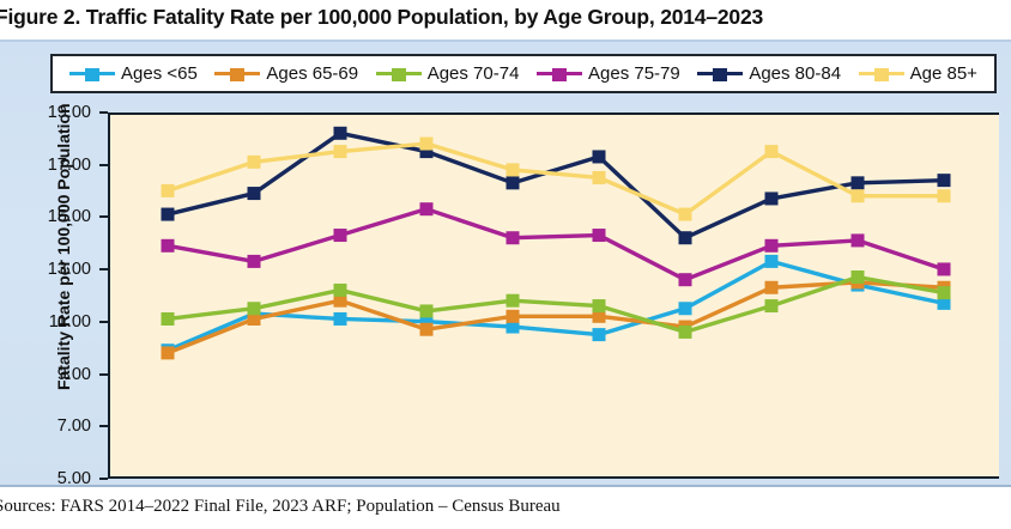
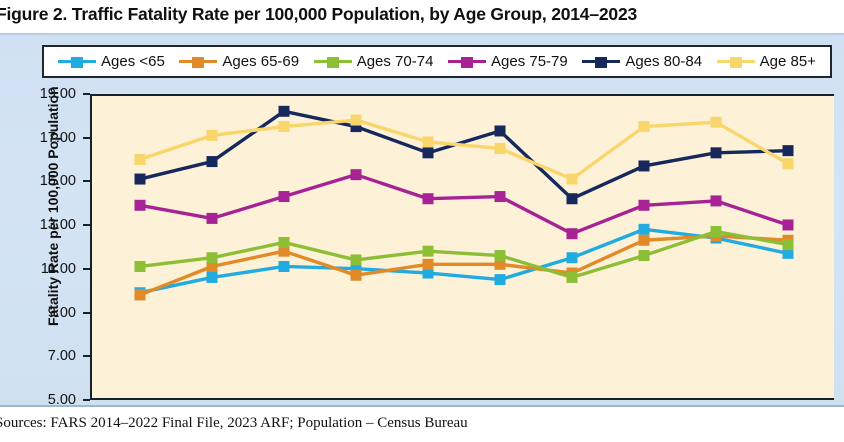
Ages <65/2015: 11.4 -> 10.7
Ages <65/2021: 13.4 -> 12.9
Age 85+/2022: 15.9 -> 17.8
